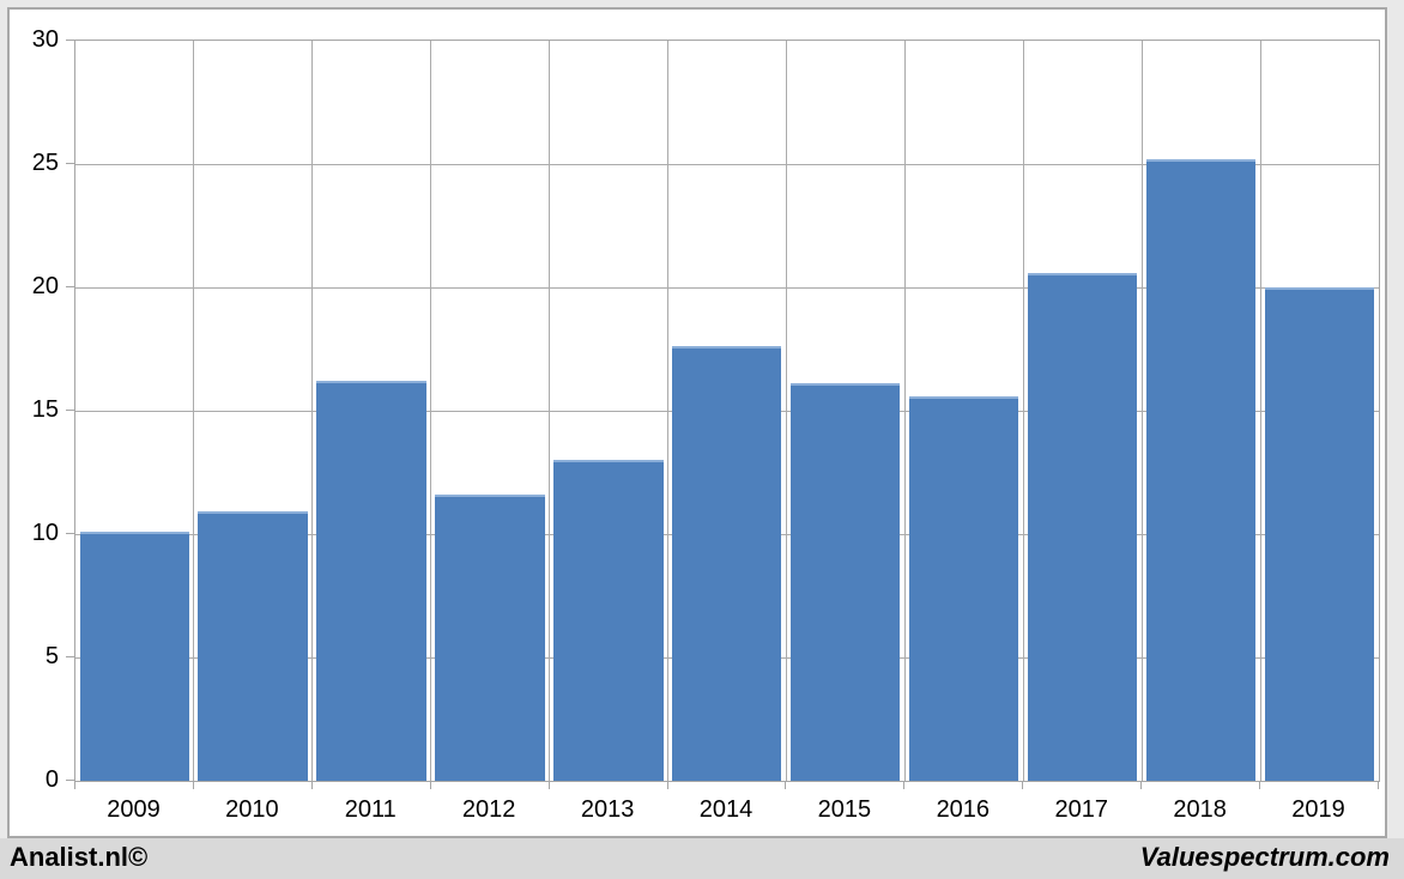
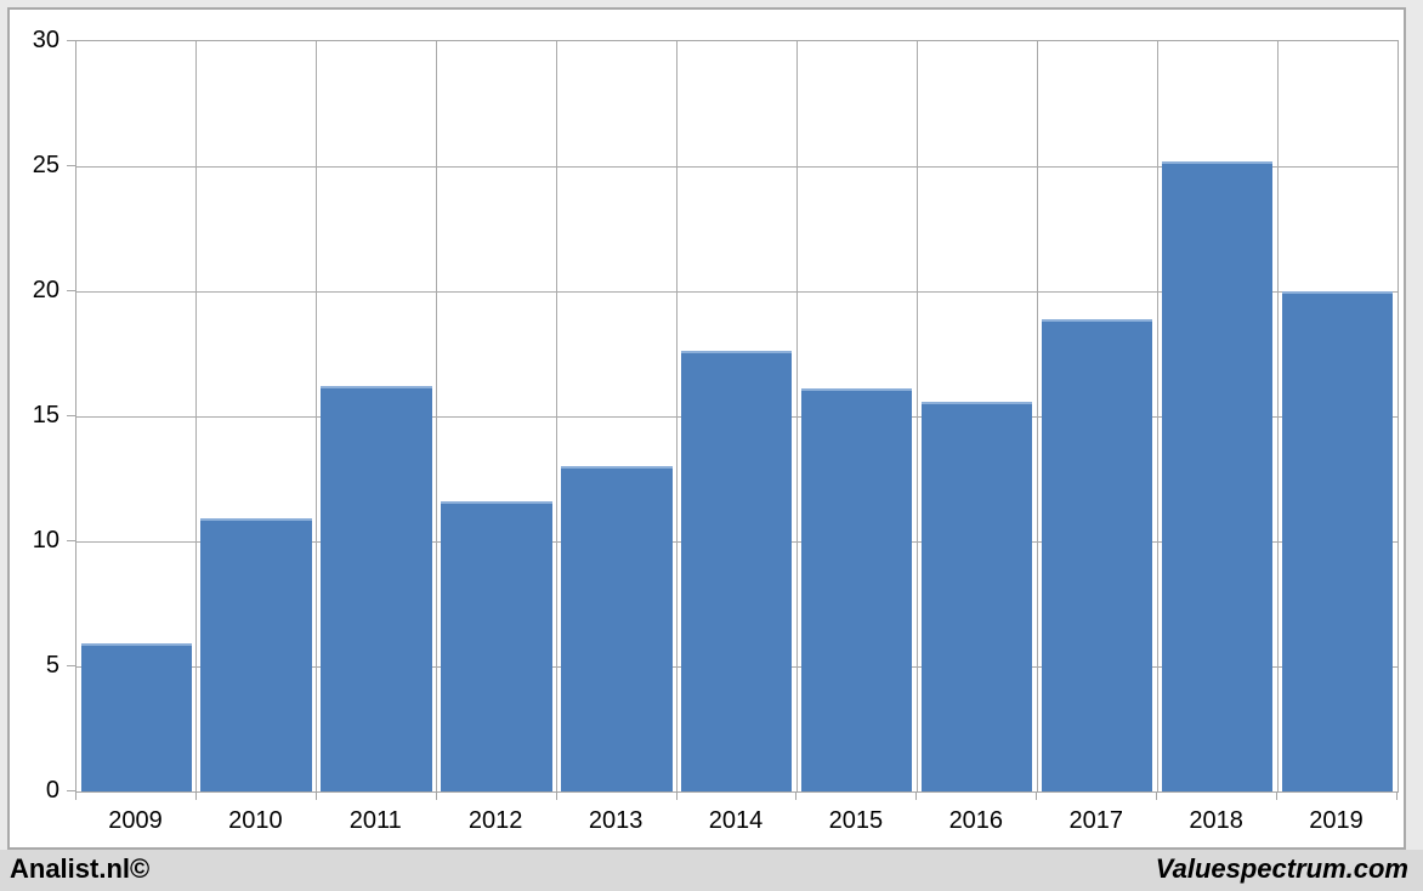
2009: 10.1 -> 5.9
2017: 20.6 -> 18.9
